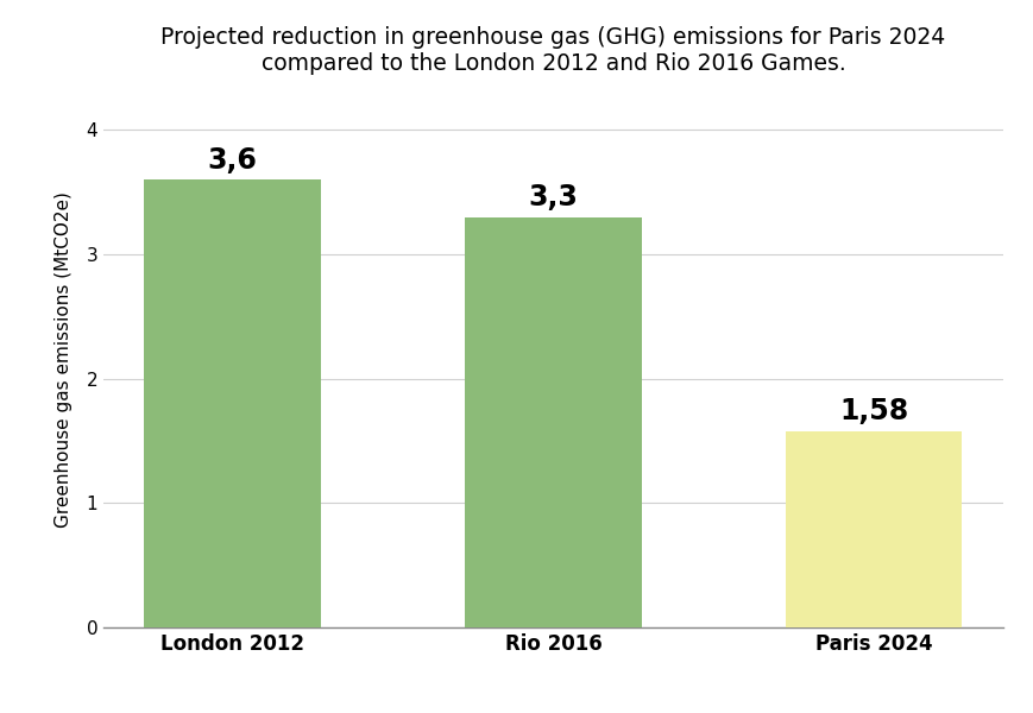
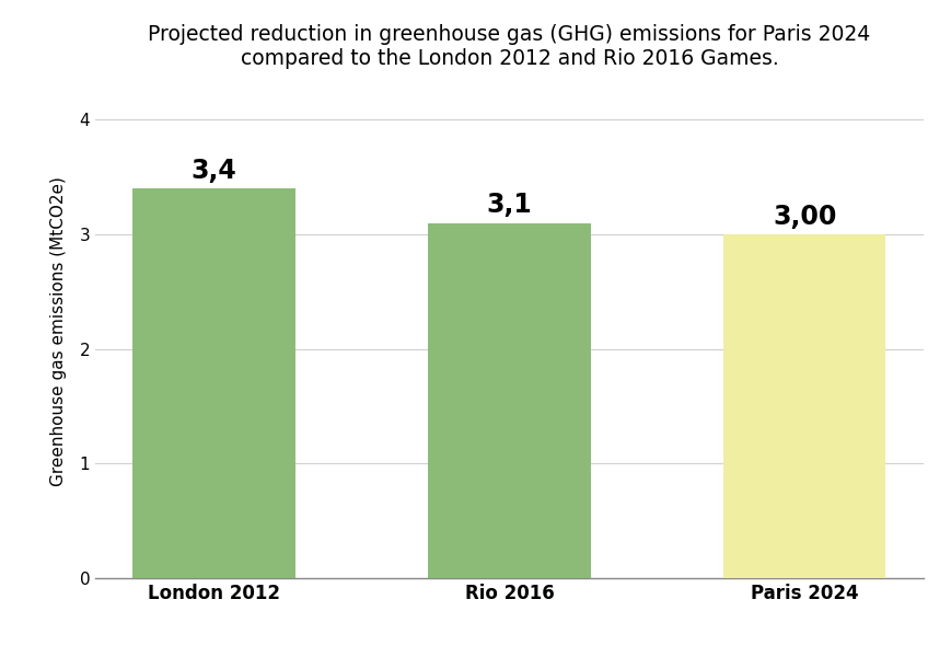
London 2012: 3,6 -> 3,4
Rio 2016: 3,3 -> 3,1
Paris 2024: 1,58 -> 3,00
